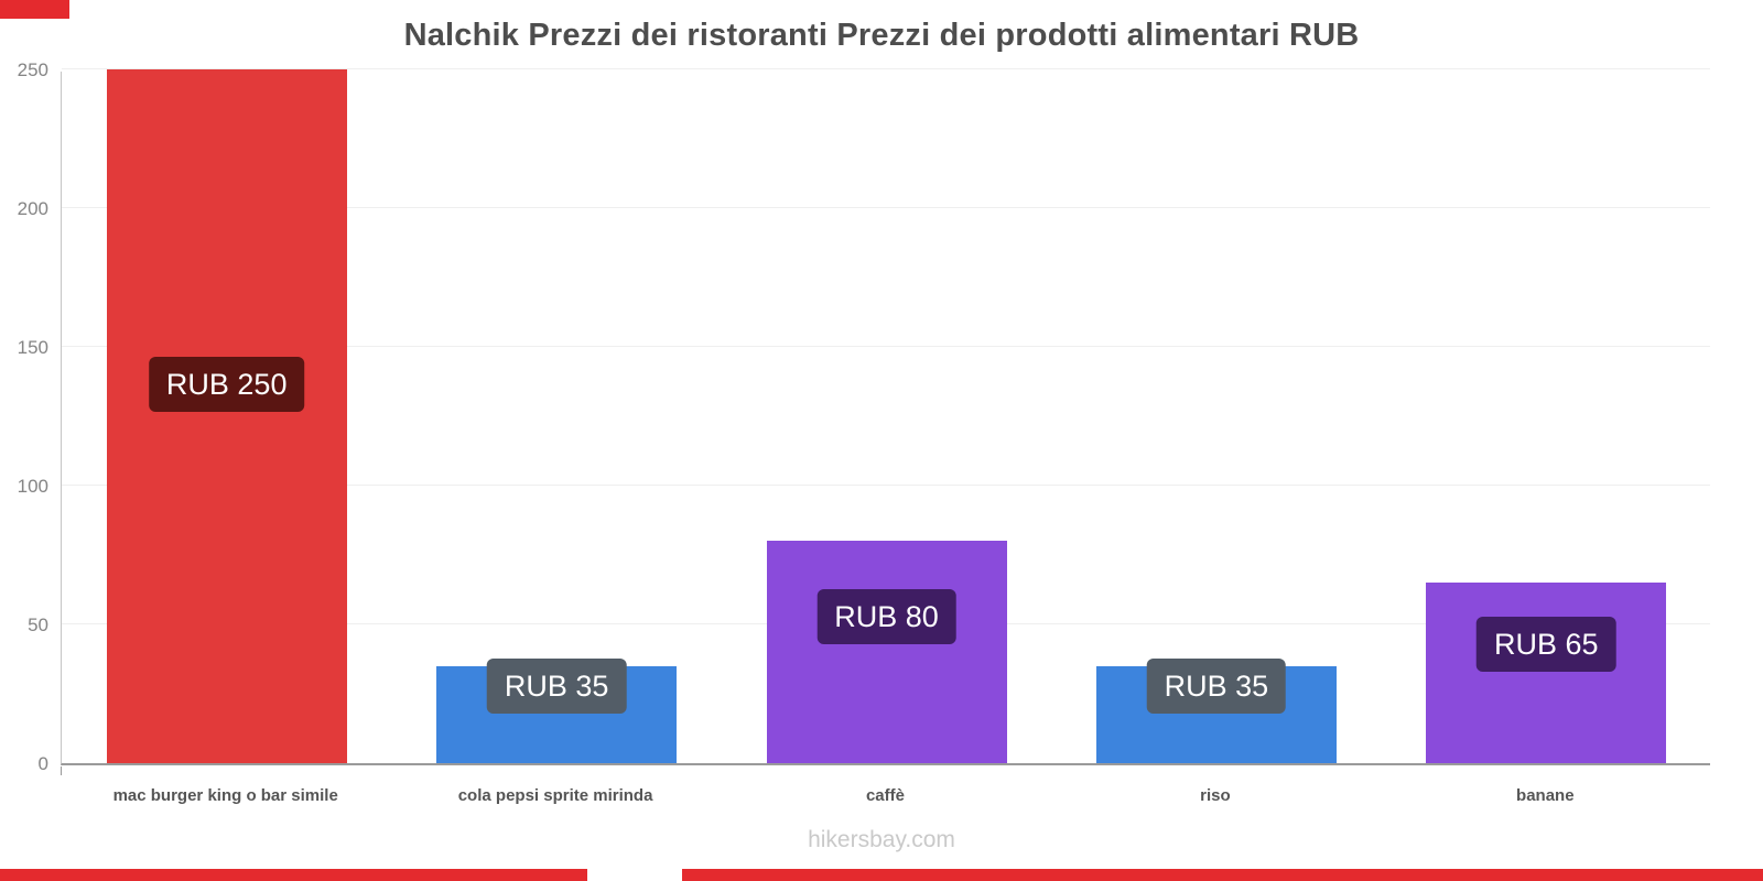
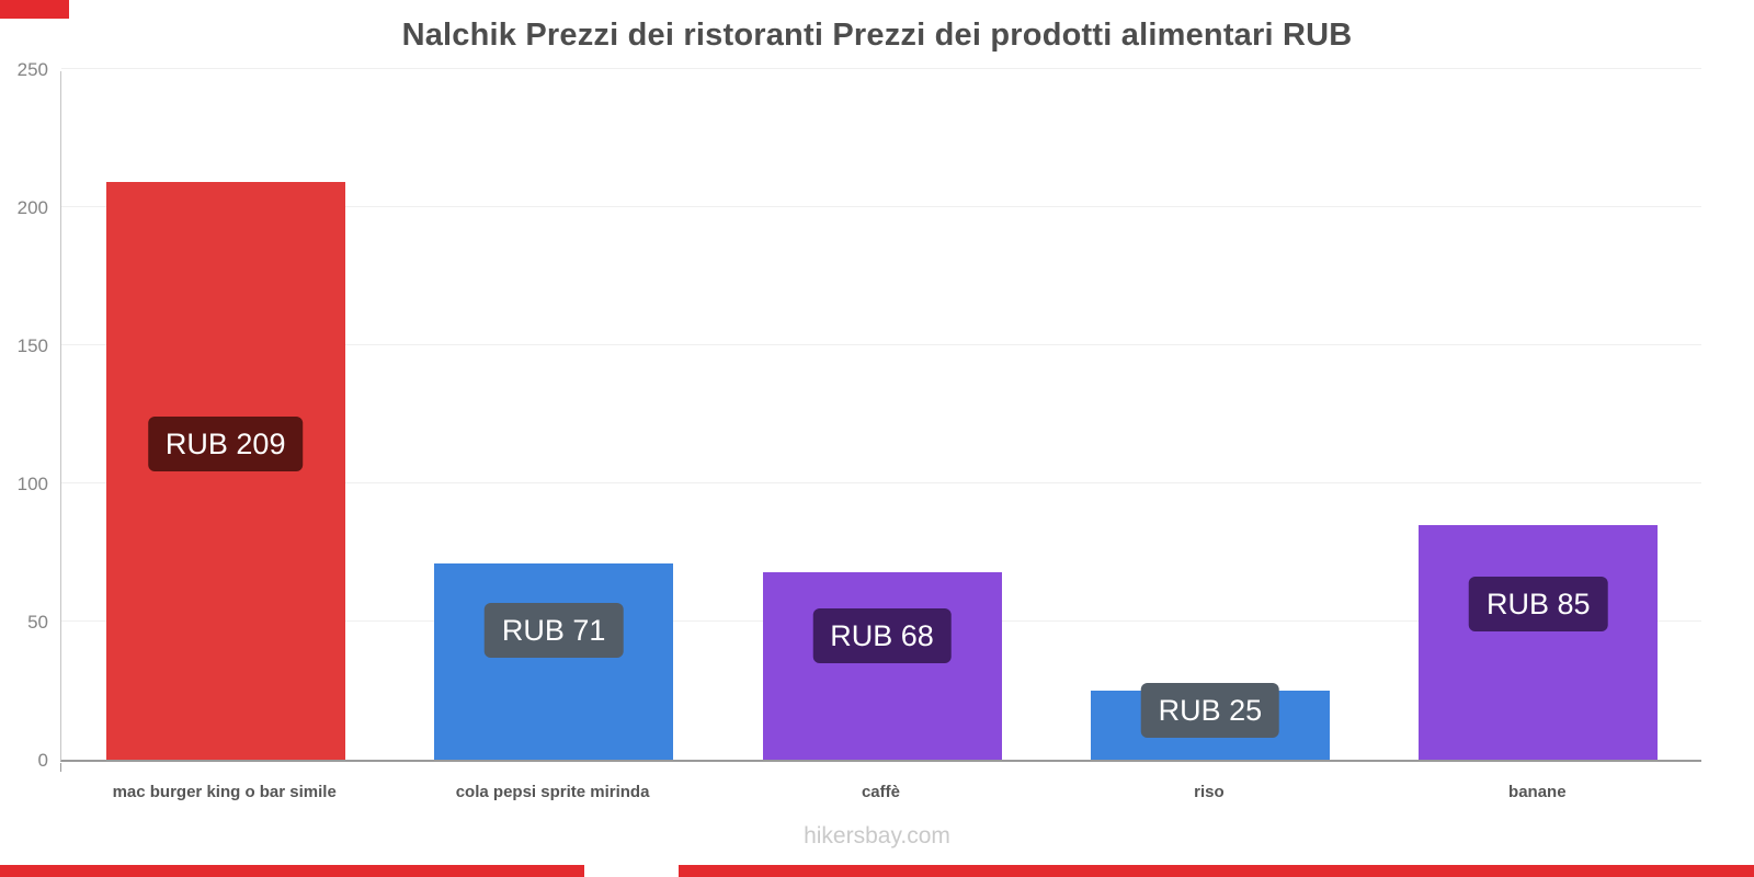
mac burger king o bar simile: 250 -> 209
cola pepsi sprite mirinda: 35 -> 71
caffè: 80 -> 68
riso: 35 -> 25
banane: 65 -> 85
